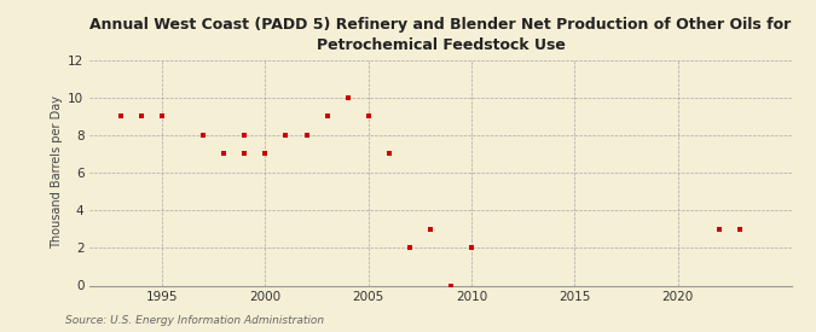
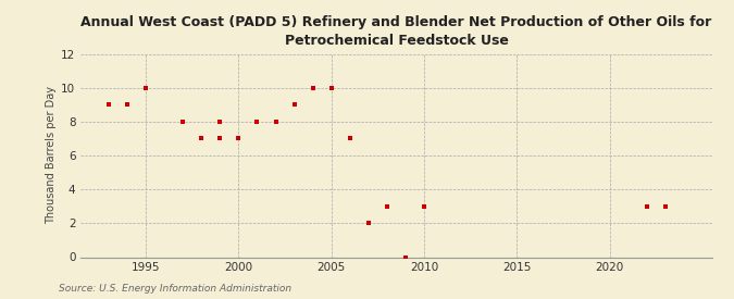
1995: 9 -> 10
2005: 9 -> 10
2010: 2 -> 3
